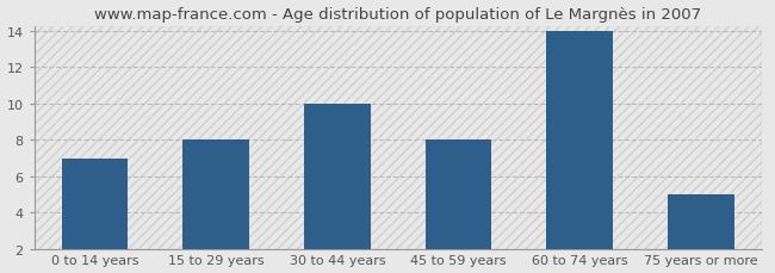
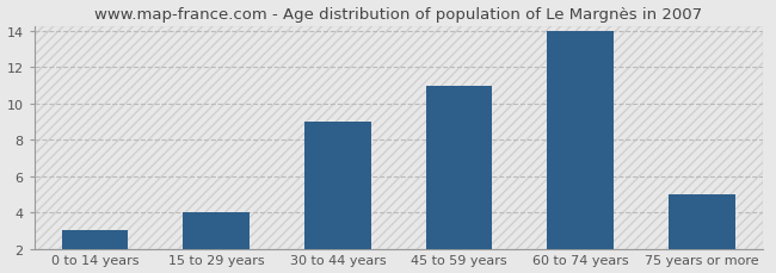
0 to 14 years: 7 -> 3
15 to 29 years: 8 -> 4
30 to 44 years: 10 -> 9
45 to 59 years: 8 -> 11
